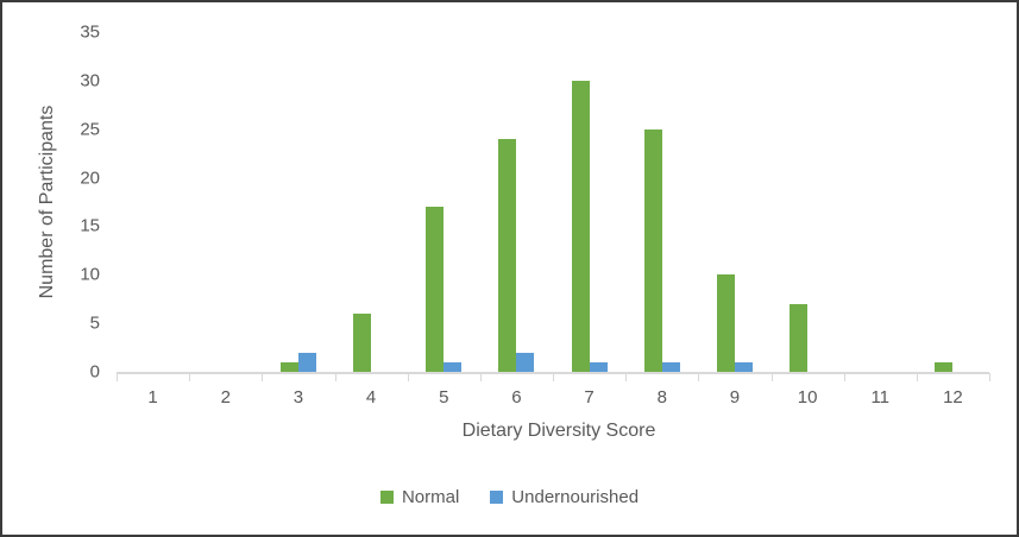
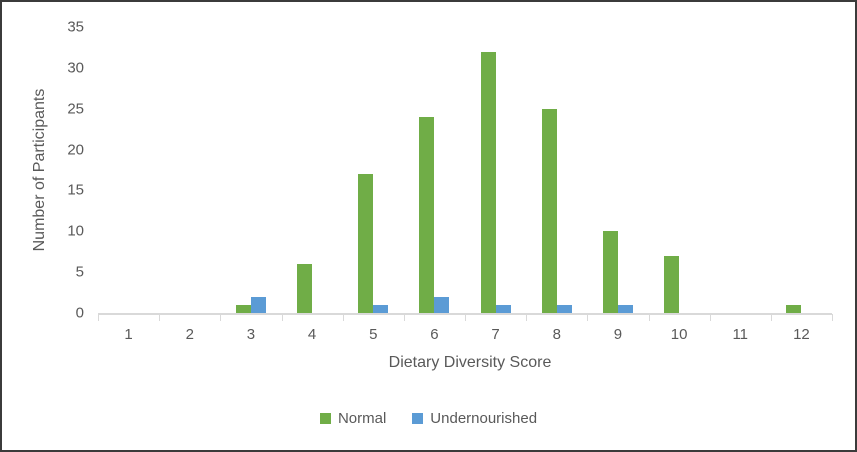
Normal/7: 30 -> 32
